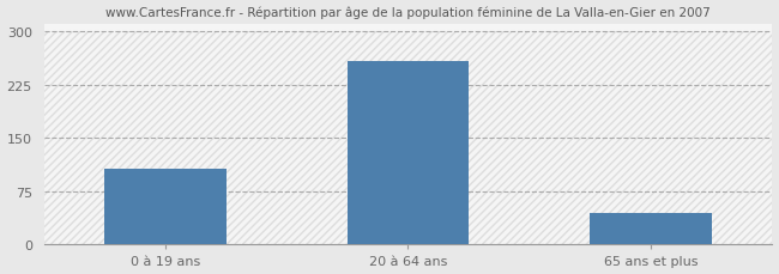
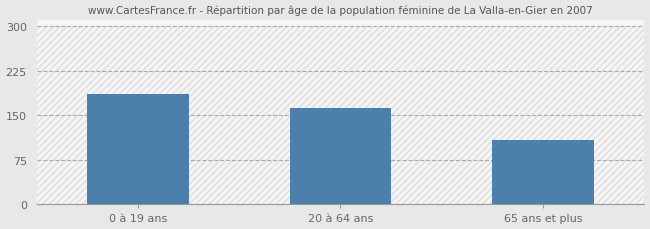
0 à 19 ans: 107 -> 186
20 à 64 ans: 258 -> 162
65 ans et plus: 45 -> 108
